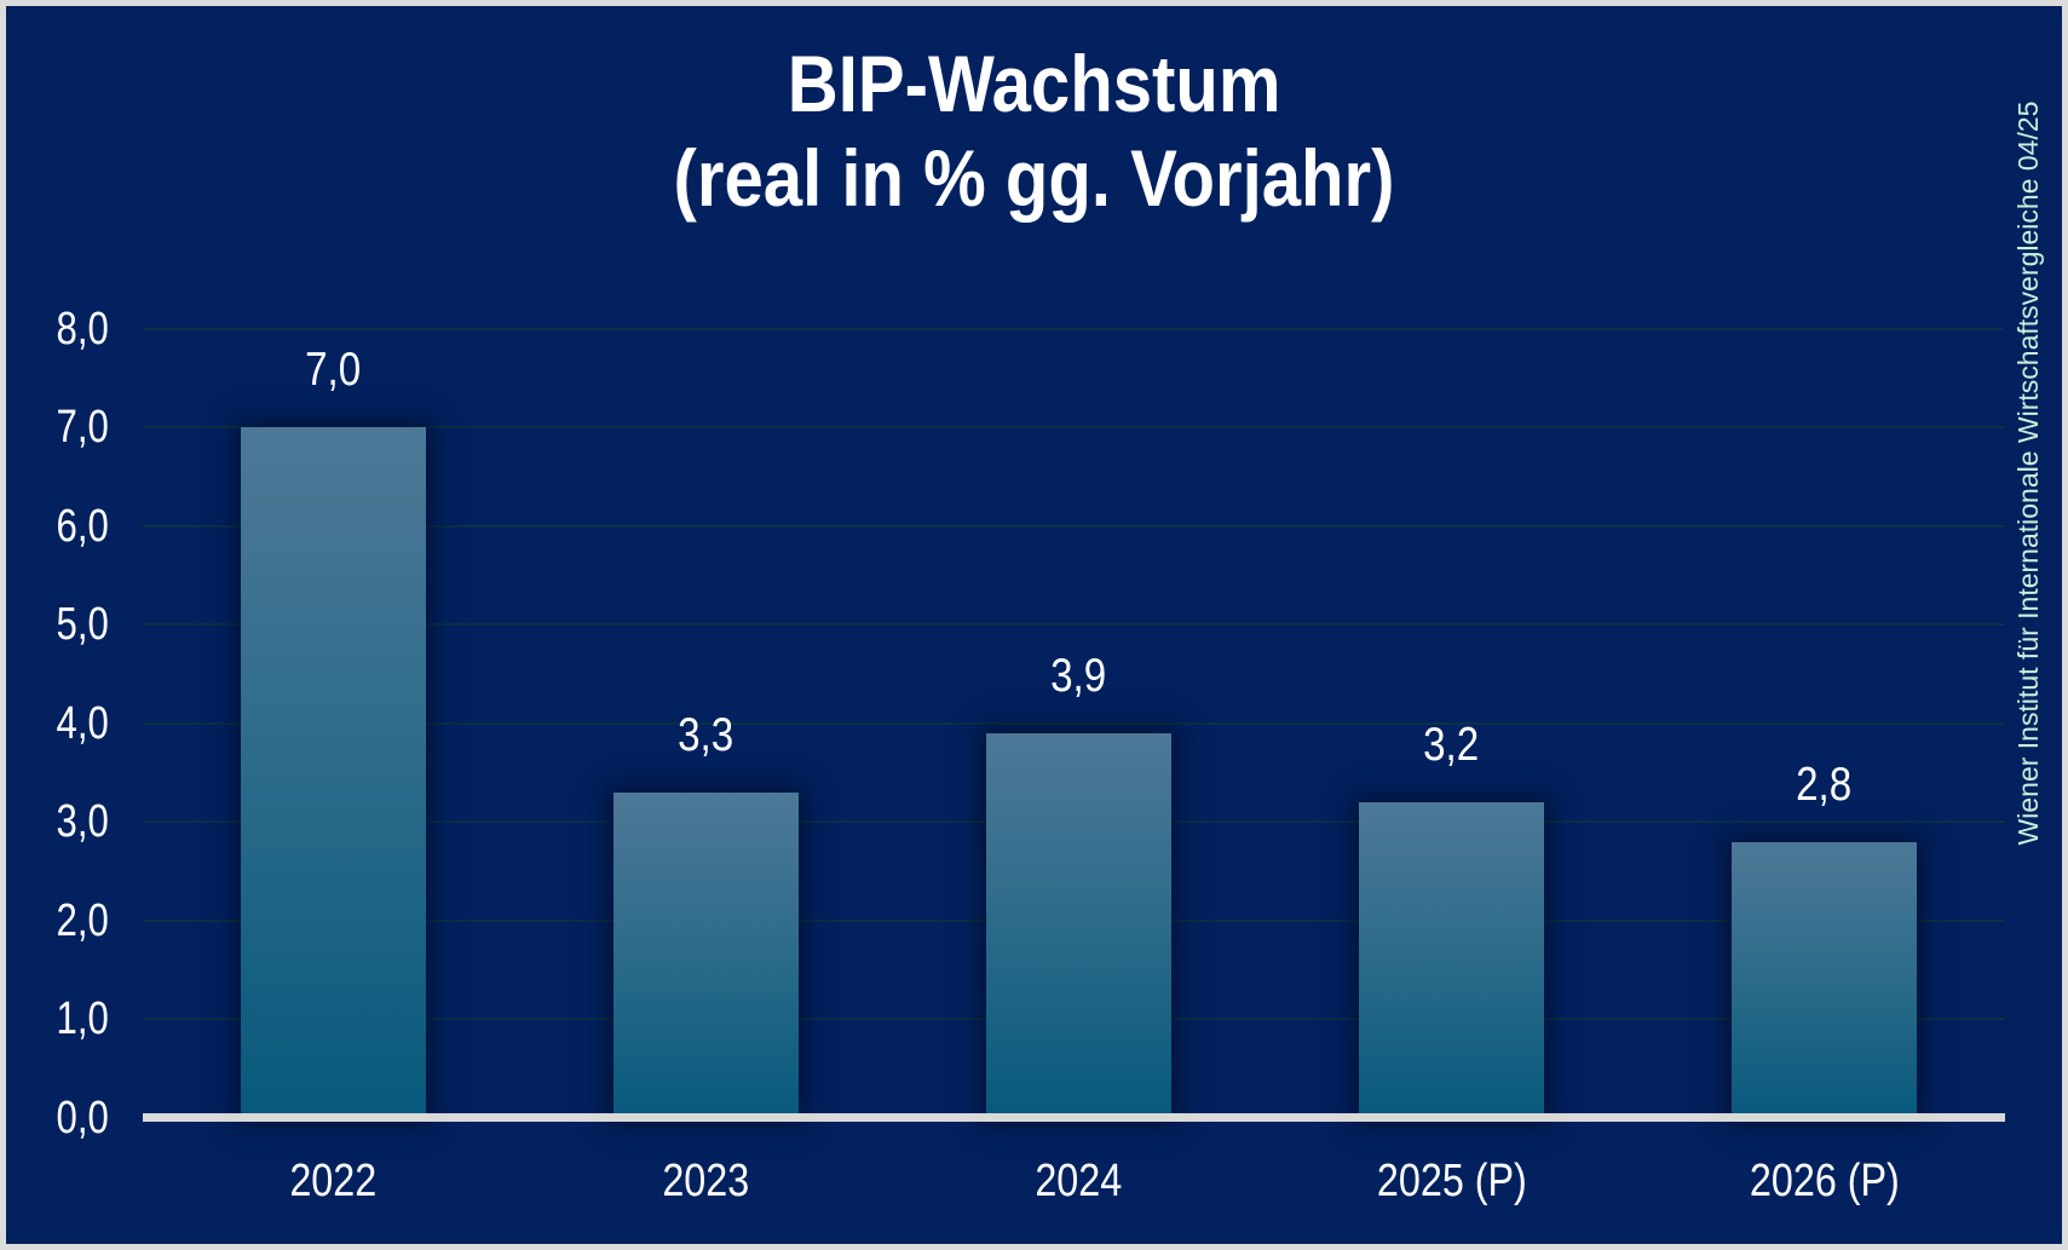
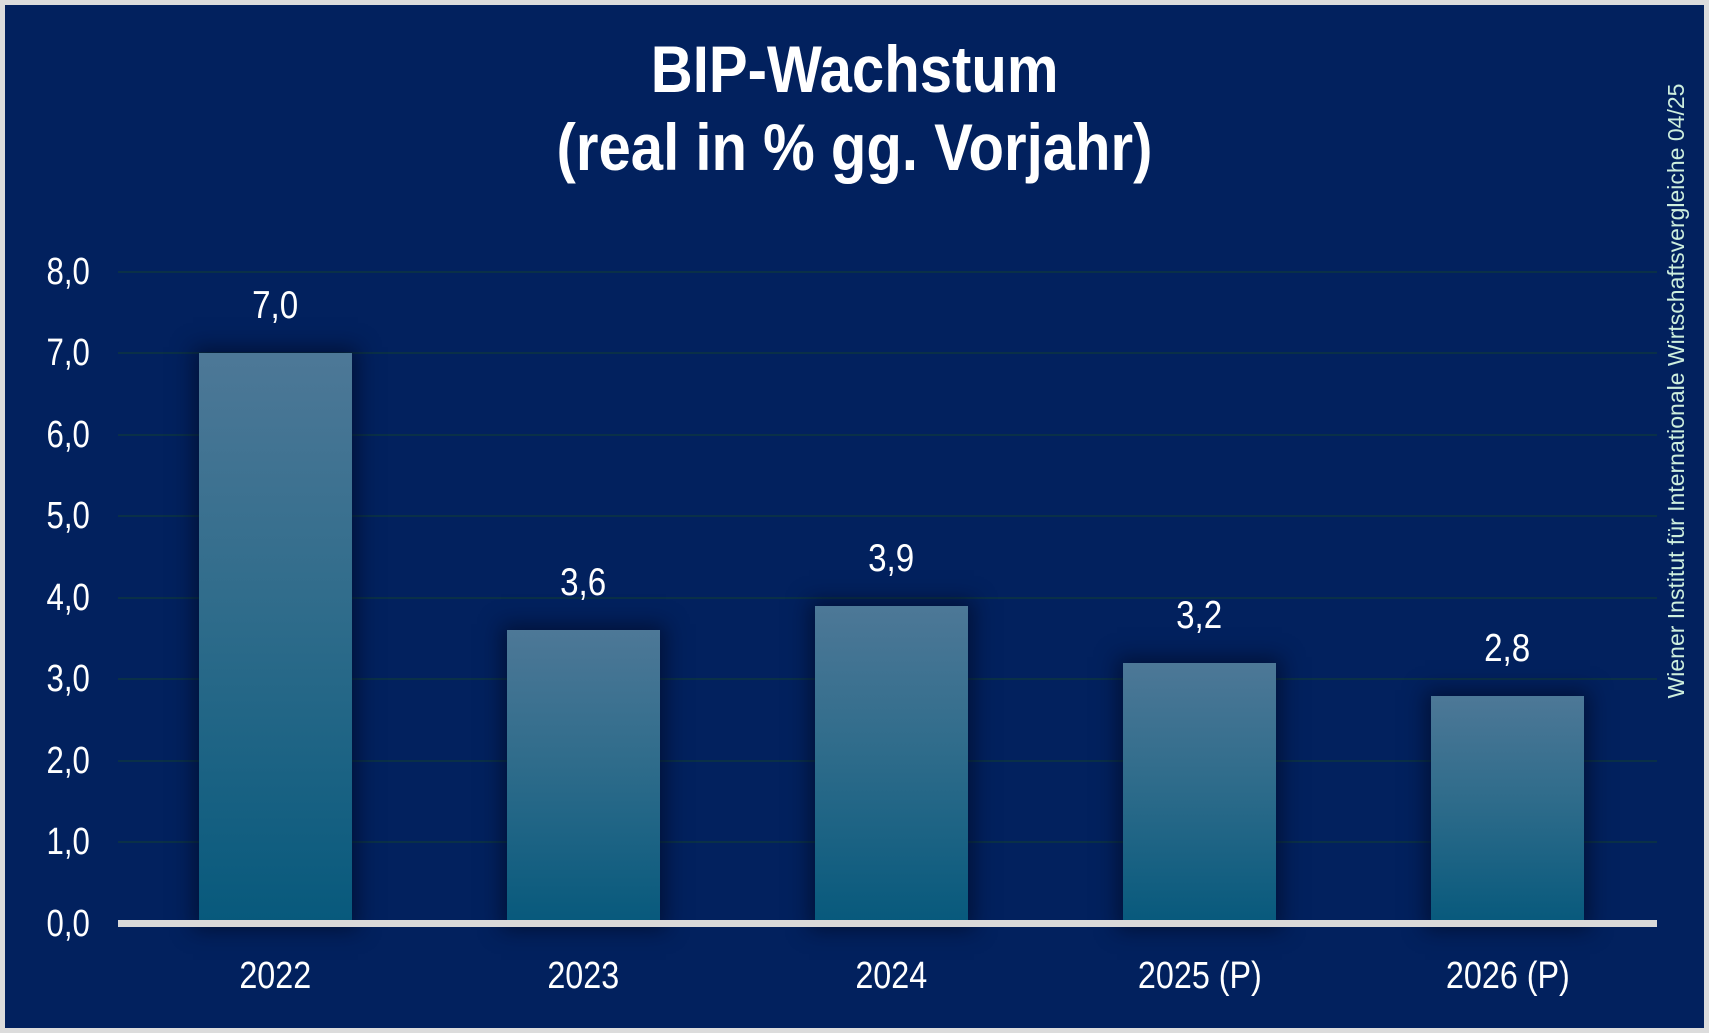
2023: 3,3 -> 3,6
